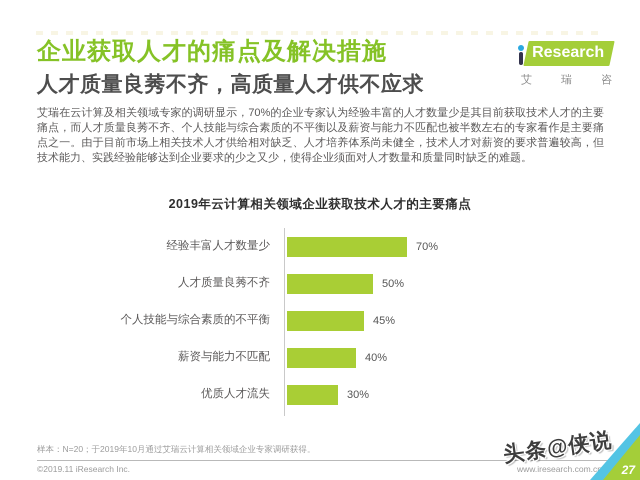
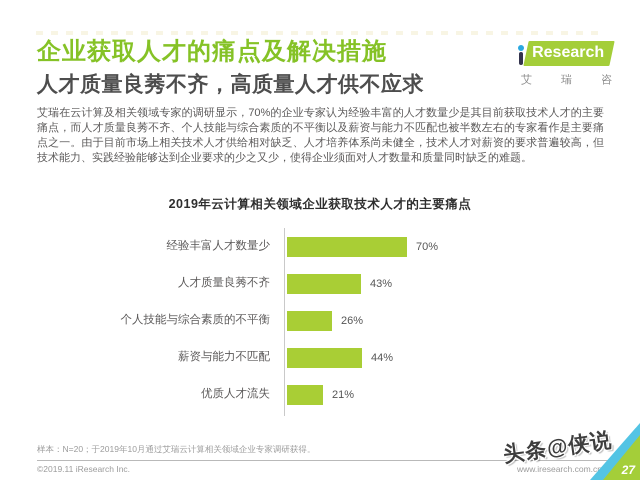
人才质量良莠不齐: 50% -> 43%
个人技能与综合素质的不平衡: 45% -> 26%
薪资与能力不匹配: 40% -> 44%
优质人才流失: 30% -> 21%
